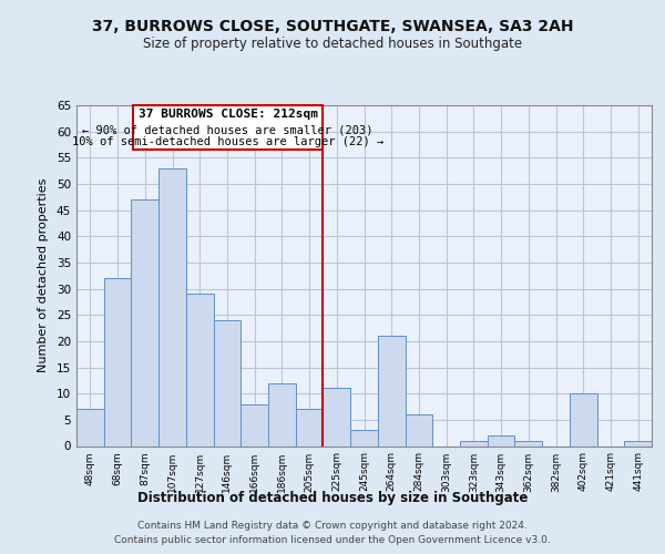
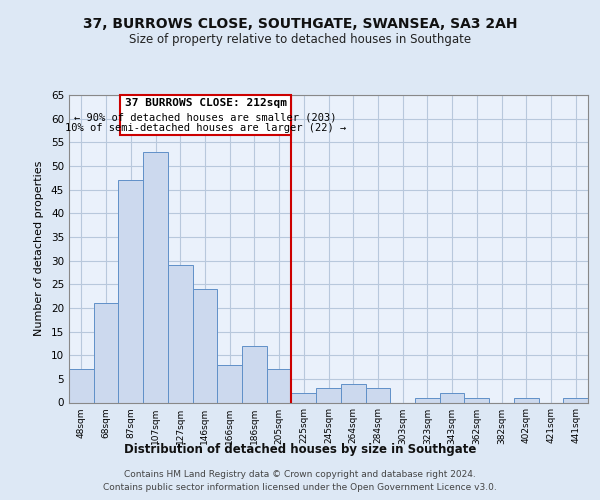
68sqm: 32 -> 21
225sqm: 11 -> 2
264sqm: 21 -> 4
284sqm: 6 -> 3
402sqm: 10 -> 1
